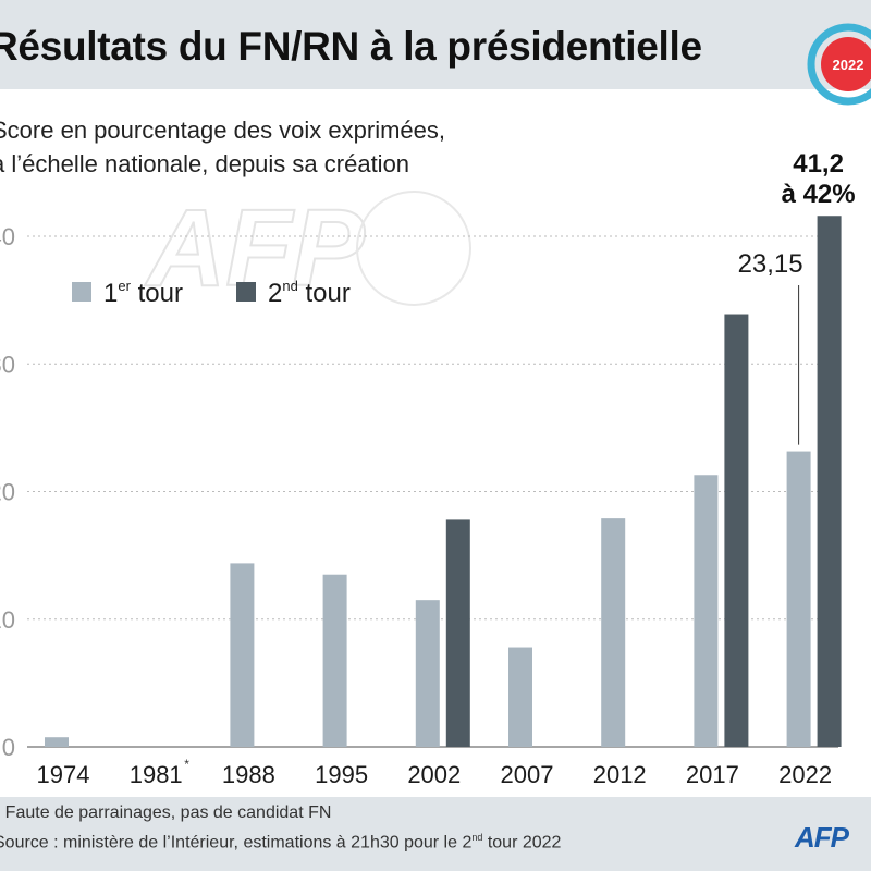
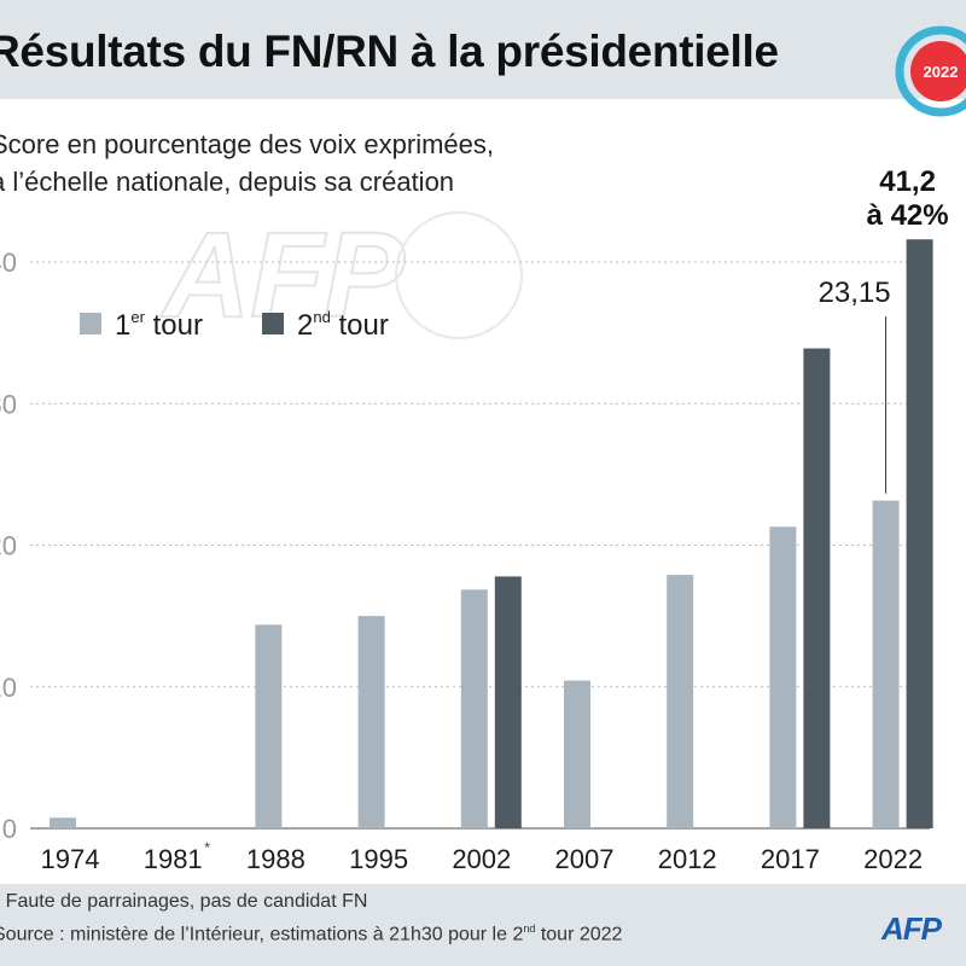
1er tour/1995: 13.5 -> 15.0
1er tour/2002: 11.5 -> 16.9
1er tour/2007: 7.8 -> 10.4
